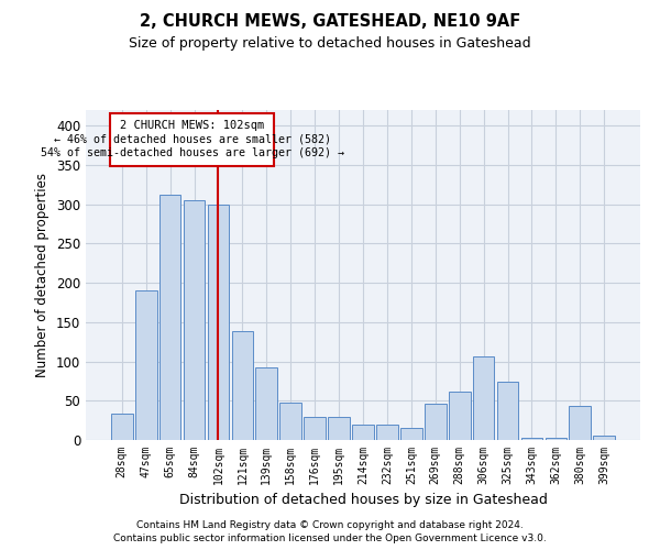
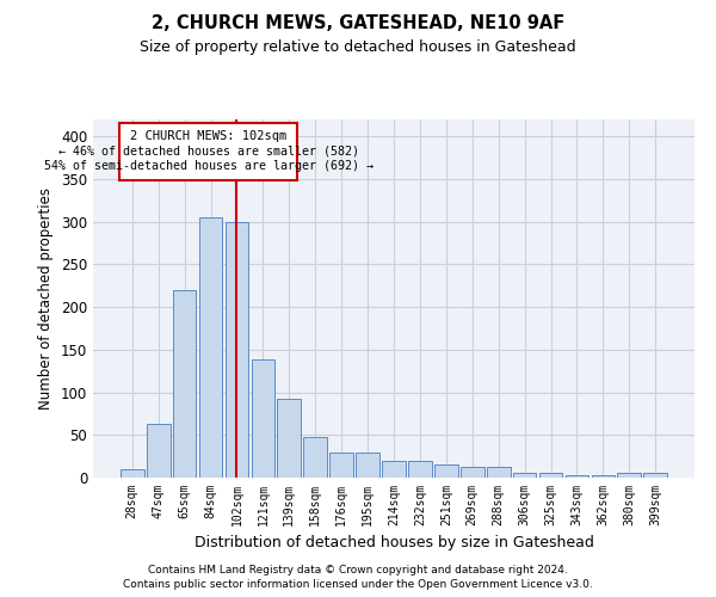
28sqm: 34 -> 10
47sqm: 190 -> 63
65sqm: 312 -> 220
269sqm: 46 -> 13
288sqm: 62 -> 12
306sqm: 106 -> 5
325sqm: 74 -> 5
380sqm: 44 -> 5
